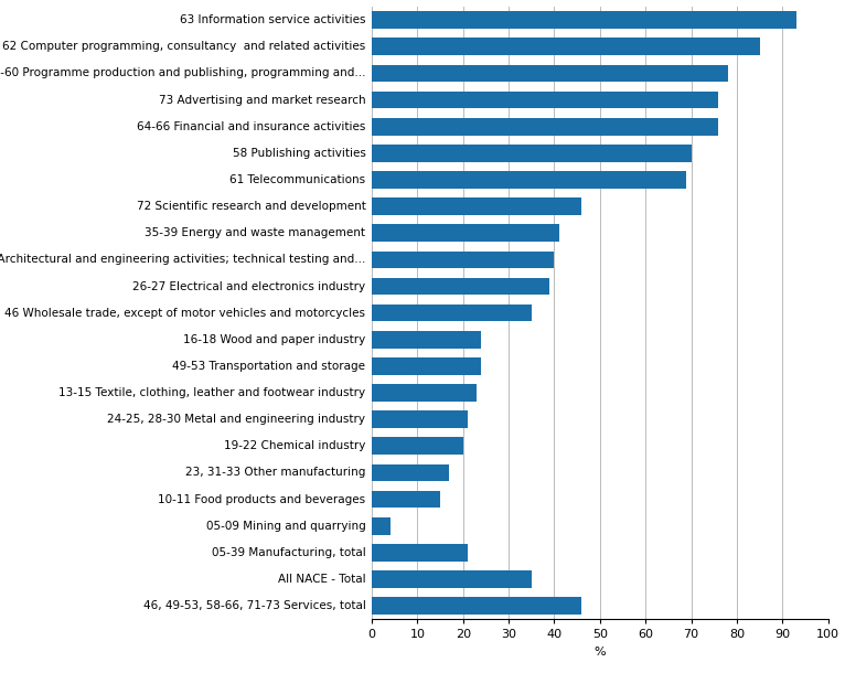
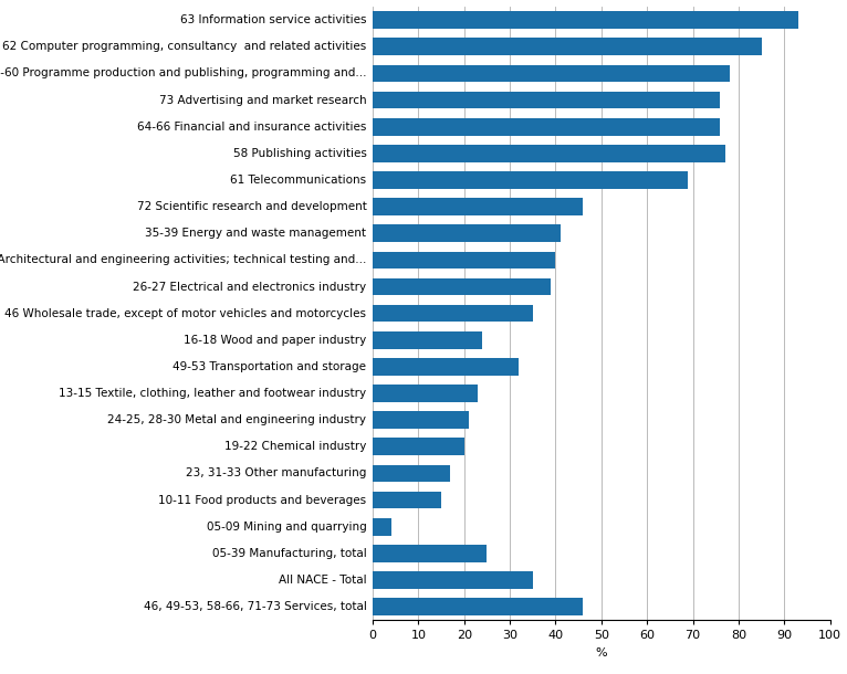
58 Publishing activities: 70 -> 77
49-53 Transportation and storage: 24 -> 32
05-39 Manufacturing, total: 21 -> 25
